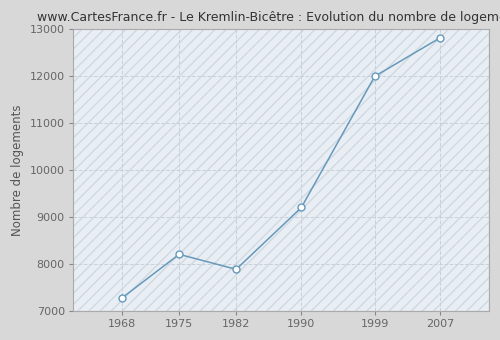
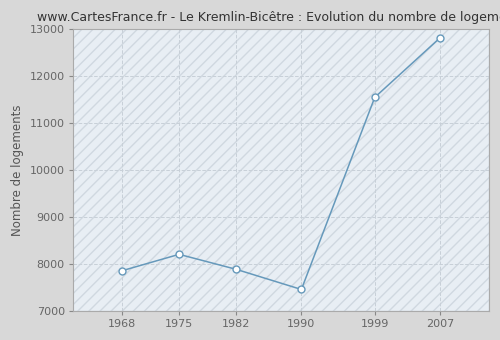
1968: 7270 -> 7850
1990: 9200 -> 7450
1999: 12000 -> 11550
